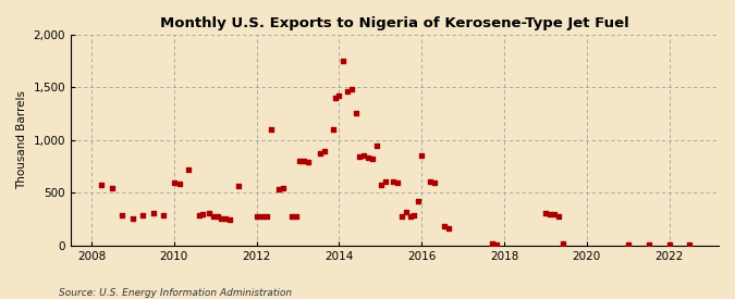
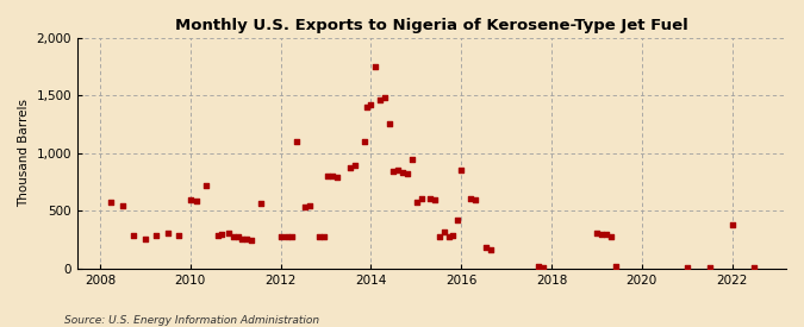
2022: 10 -> 380
